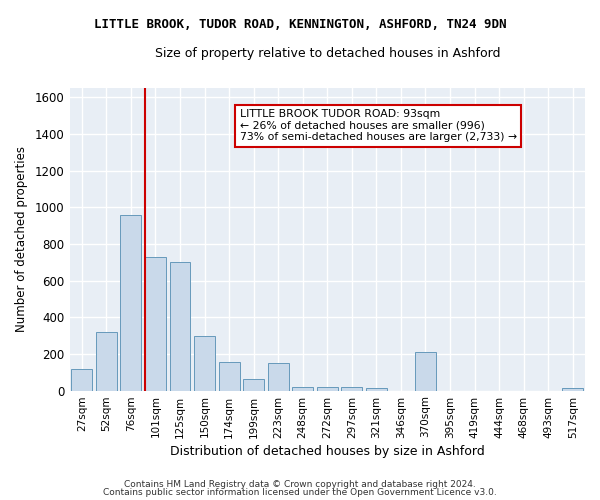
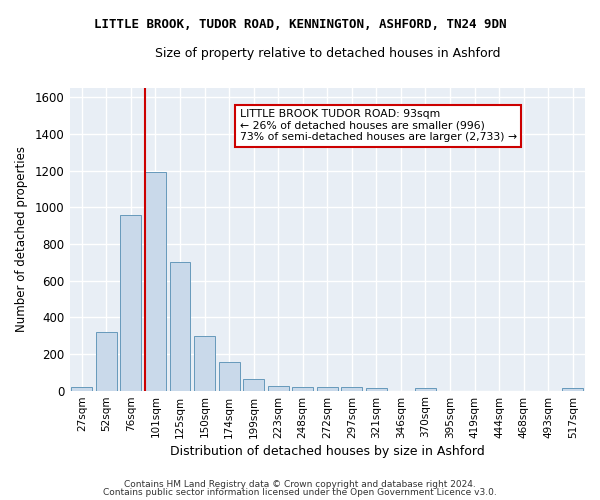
27sqm: 120 -> 20
101sqm: 730 -> 1190
223sqm: 150 -> 20
370sqm: 210 -> 20
